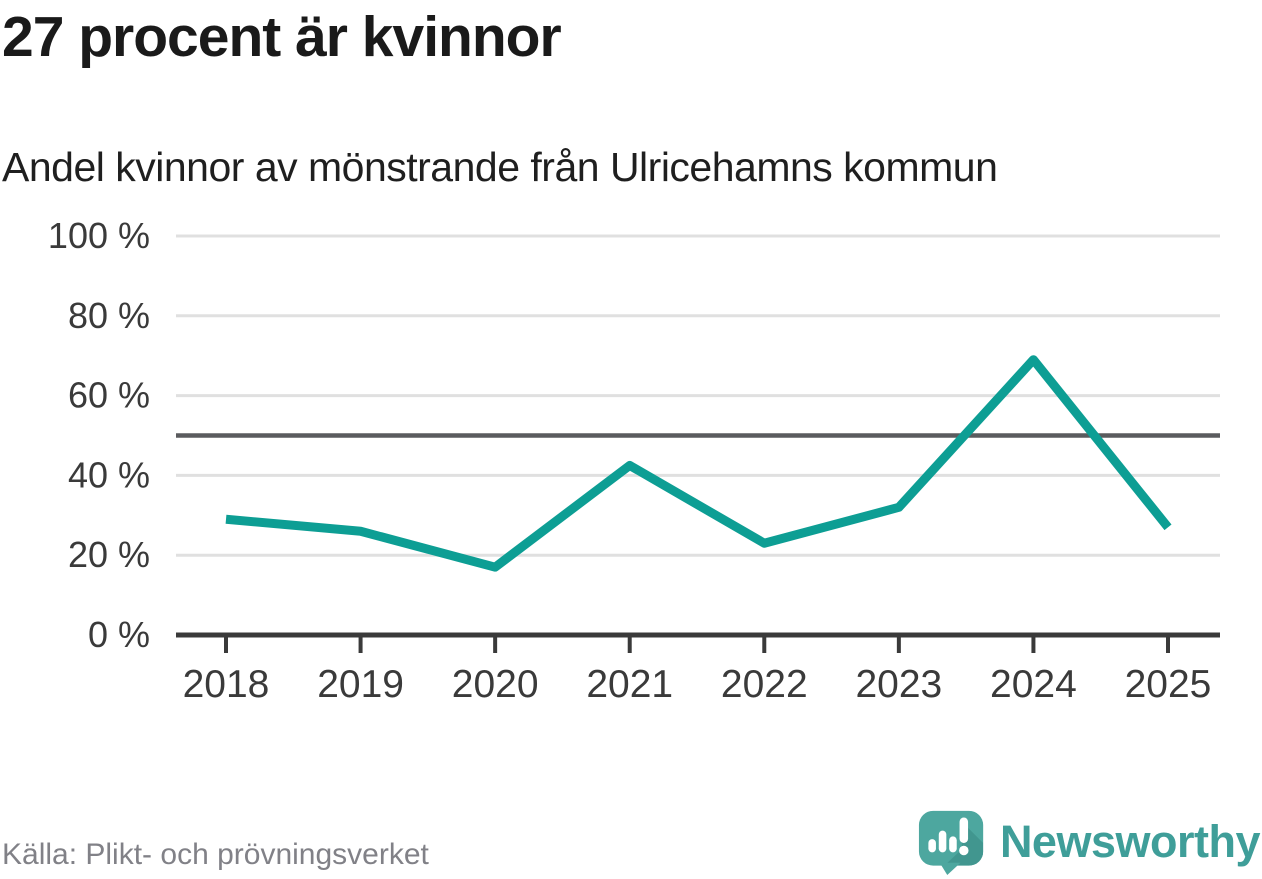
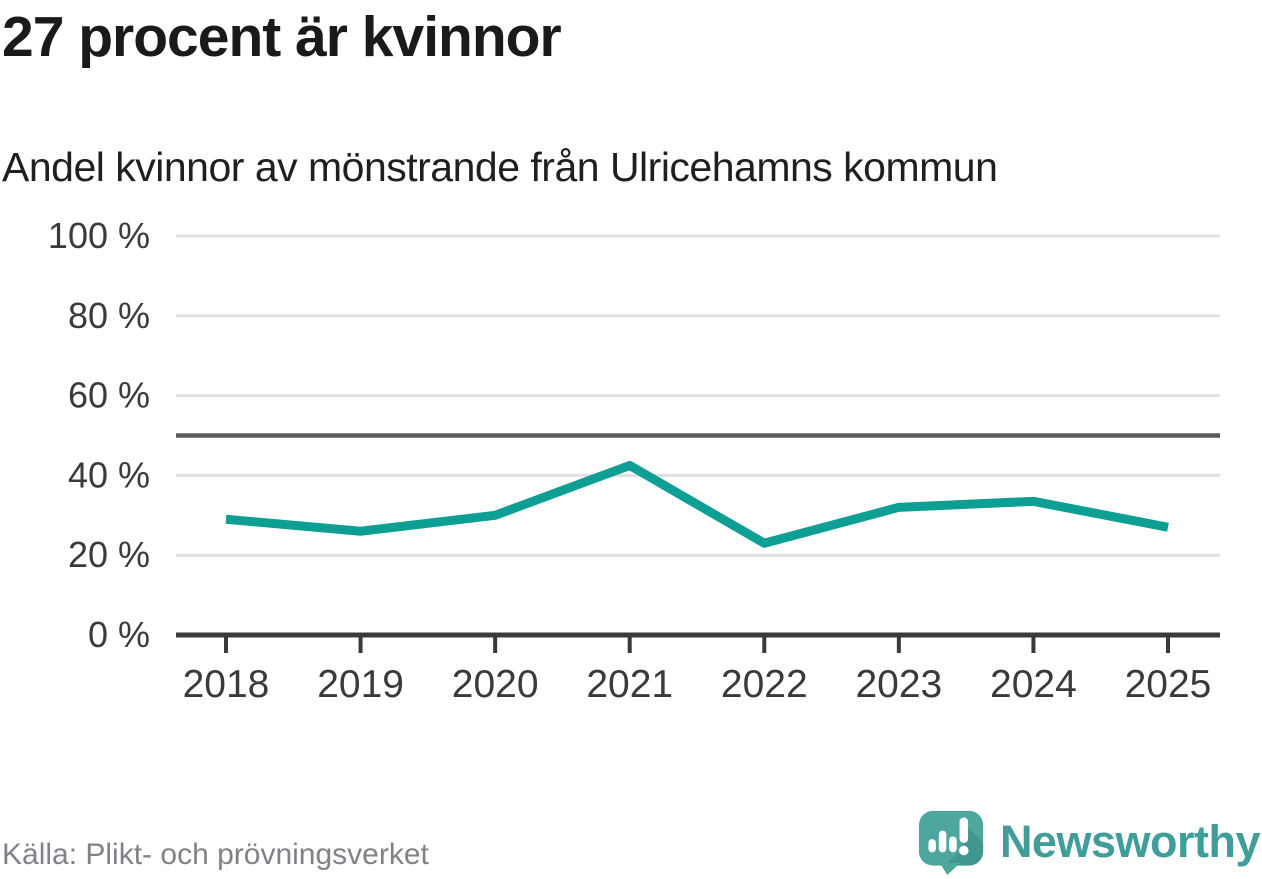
2020: 17% -> 30%
2024: 69% -> 34%
